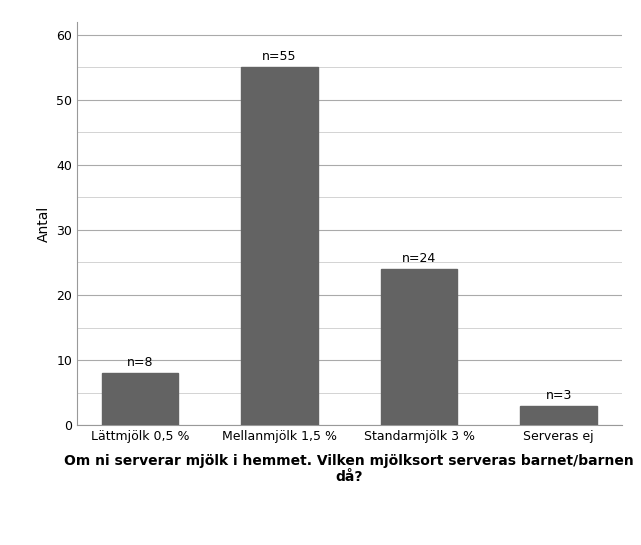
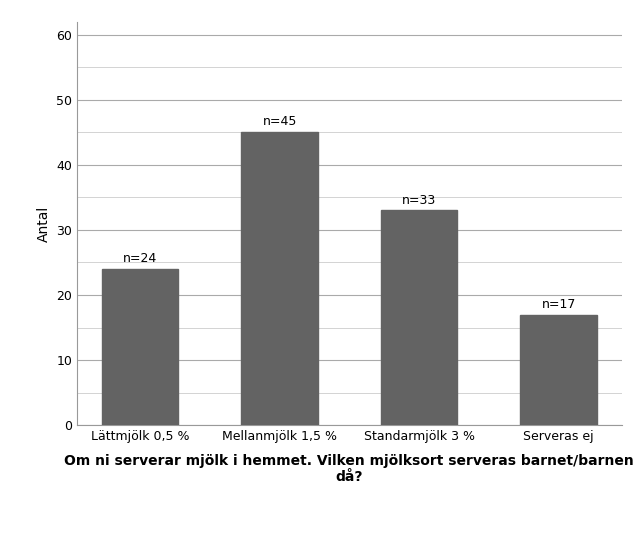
Lättmjölk 0,5 %: n=8 -> n=24
Mellanmjölk 1,5 %: n=55 -> n=45
Standarmjölk 3 %: n=24 -> n=33
Serveras ej: n=3 -> n=17
